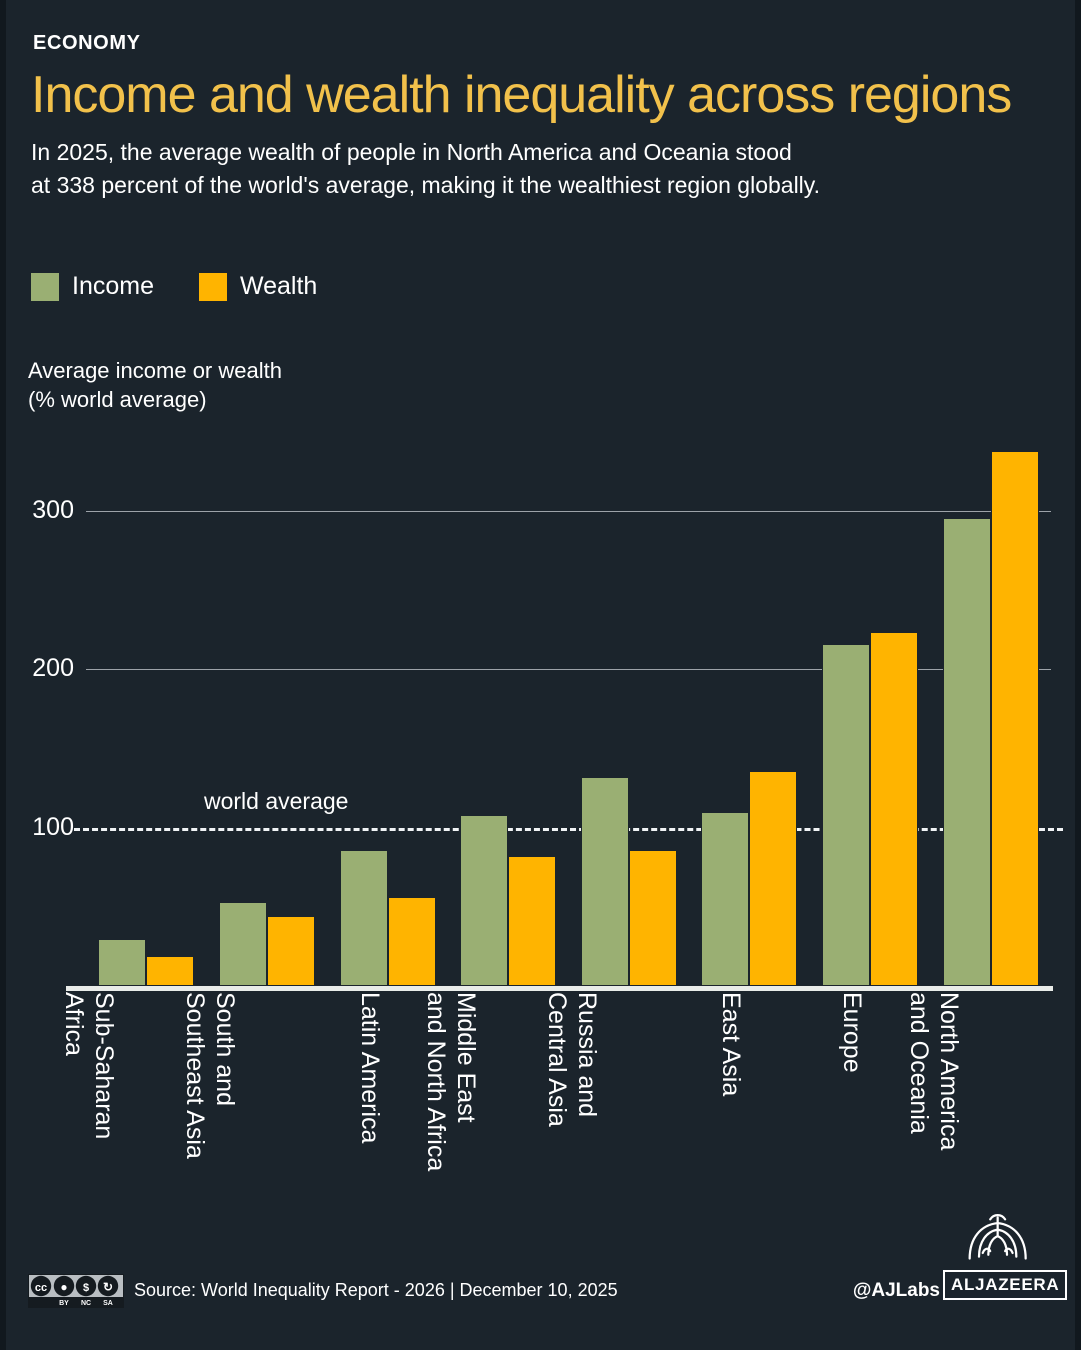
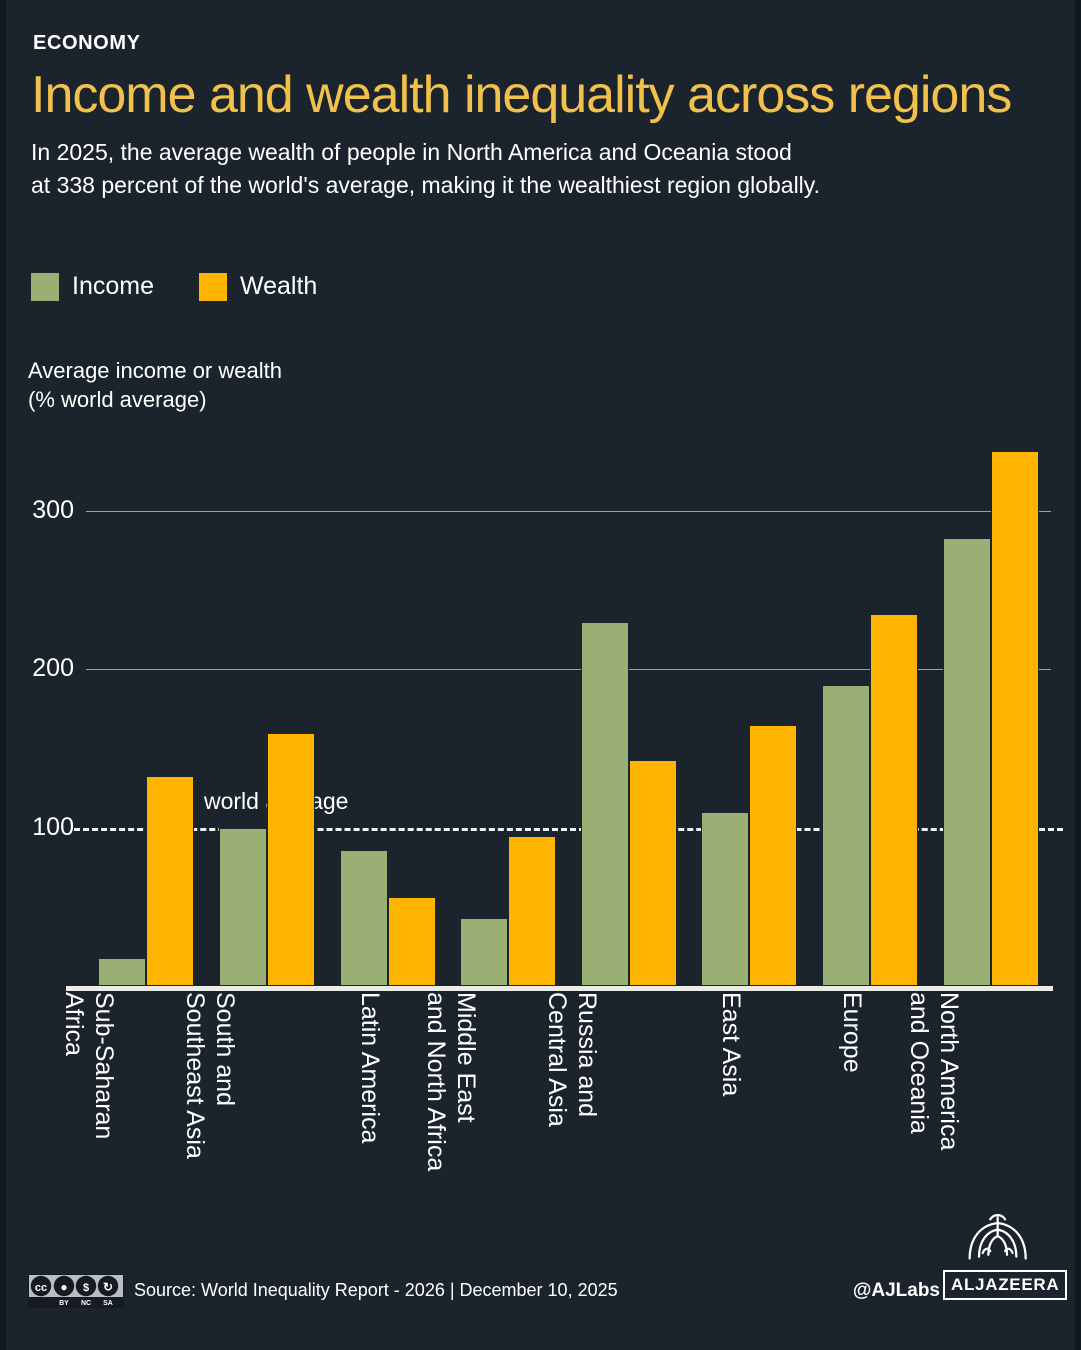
Income/Sub-Saharan Africa: 30 -> 18
Wealth/Sub-Saharan Africa: 19 -> 133
Income/South and Southeast Asia: 53 -> 100
Wealth/South and Southeast Asia: 44 -> 160
Income/Middle East and North Africa: 108 -> 43
Wealth/Middle East and North Africa: 82 -> 95
Income/Russia and Central Asia: 132 -> 230
Wealth/Russia and Central Asia: 86 -> 143
Wealth/East Asia: 136 -> 165
Income/Europe: 216 -> 190
Wealth/Europe: 224 -> 235
Income/North America and Oceania: 296 -> 283
